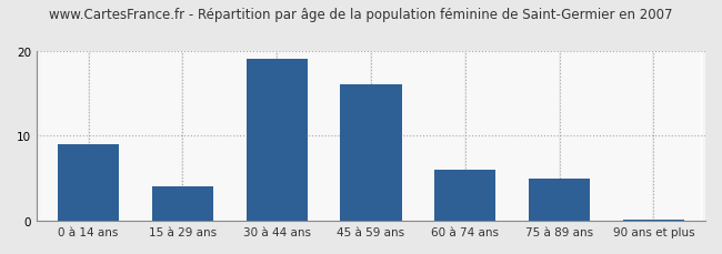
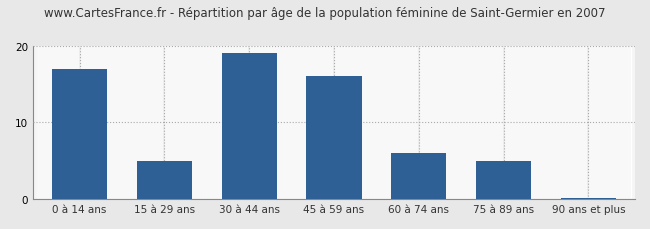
0 à 14 ans: 9.0 -> 17.0
15 à 29 ans: 4.0 -> 5.0
